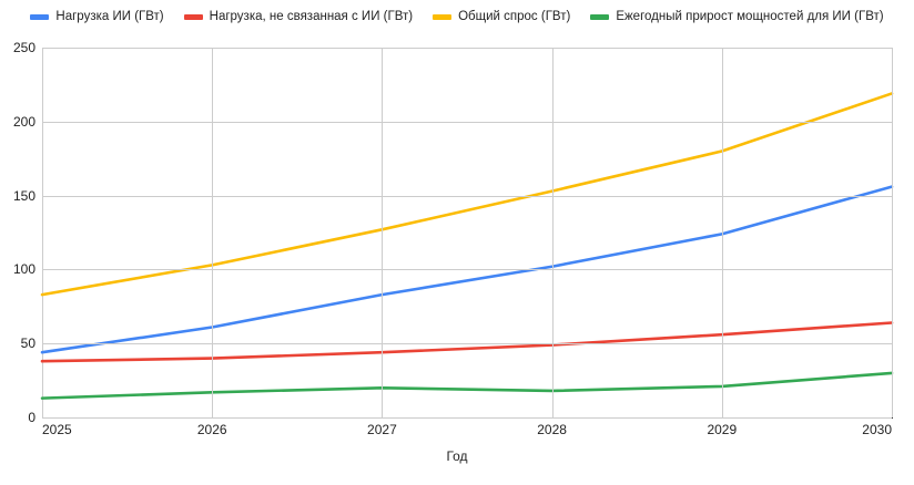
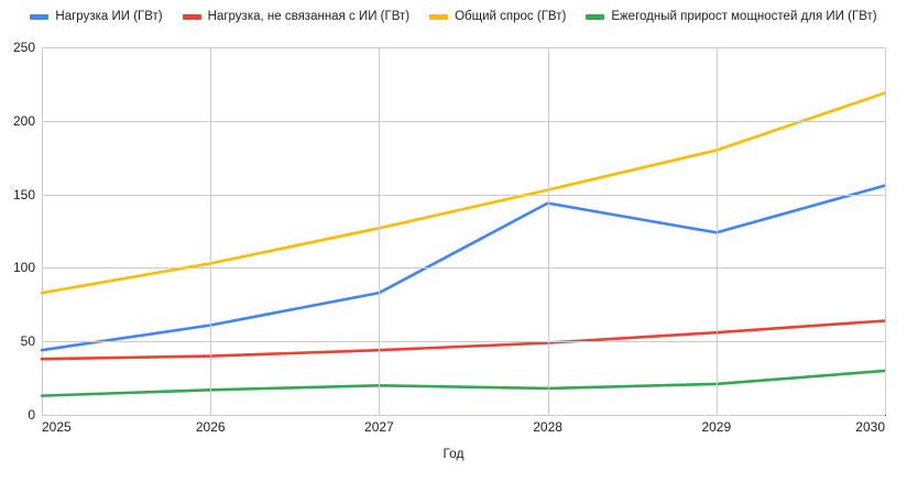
Нагрузка ИИ (ГВт)/2028: 102 -> 144
